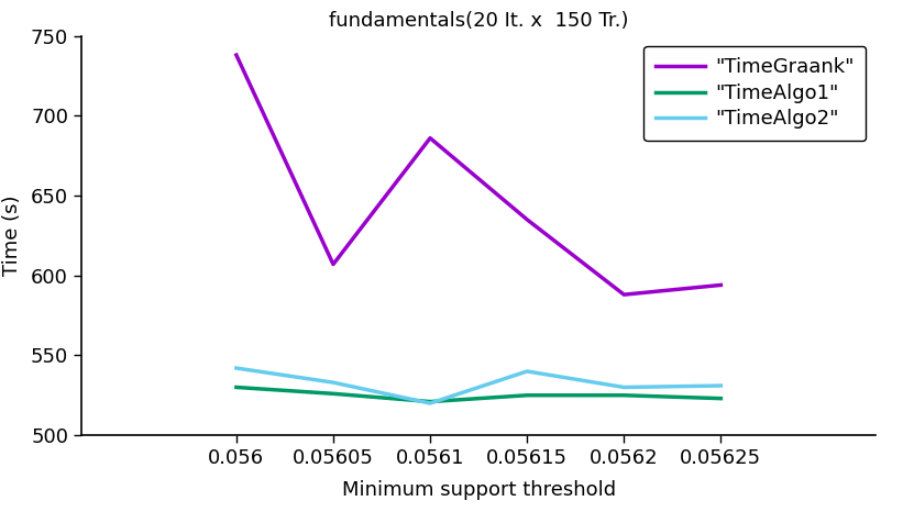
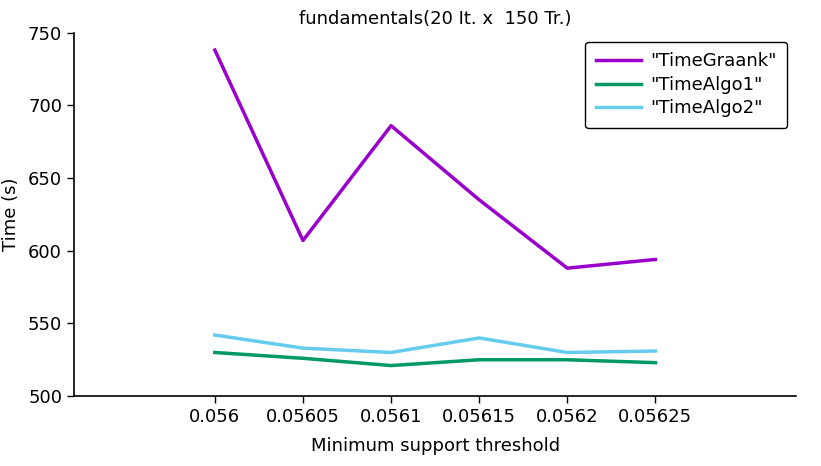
"TimeAlgo2"/0.0561: 520 -> 530
